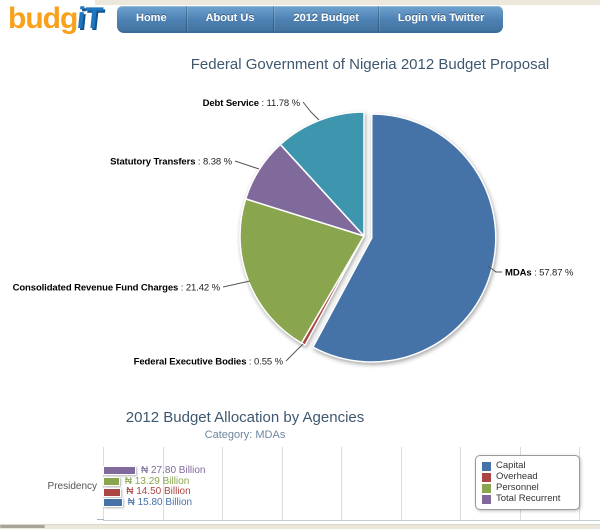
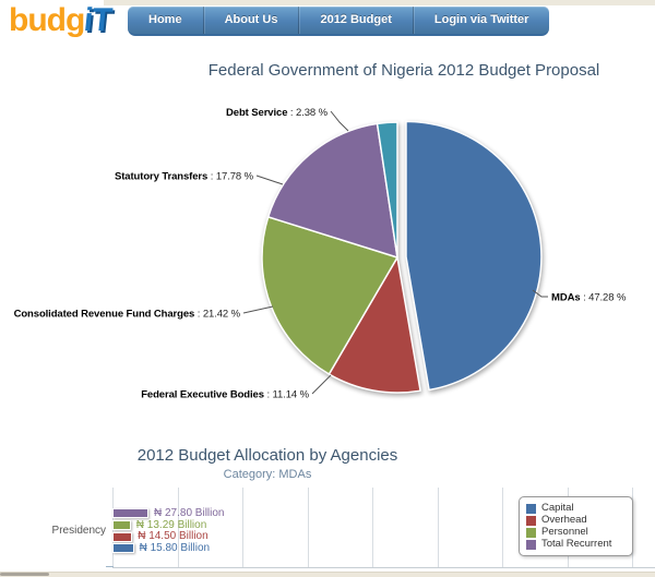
Federal Government of Nigeria 2012 Budget Proposal/MDAs: 57.87 -> 47.28
Federal Government of Nigeria 2012 Budget Proposal/Federal Executive Bodies: 0.55 -> 11.14
Federal Government of Nigeria 2012 Budget Proposal/Statutory Transfers: 8.38 -> 17.78
Federal Government of Nigeria 2012 Budget Proposal/Debt Service: 11.78 -> 2.38
